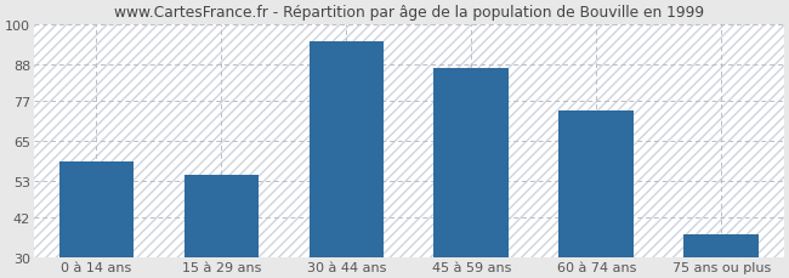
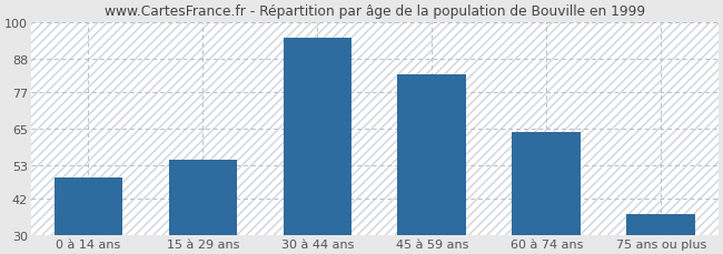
0 à 14 ans: 59 -> 49
45 à 59 ans: 87 -> 83
60 à 74 ans: 74 -> 64
